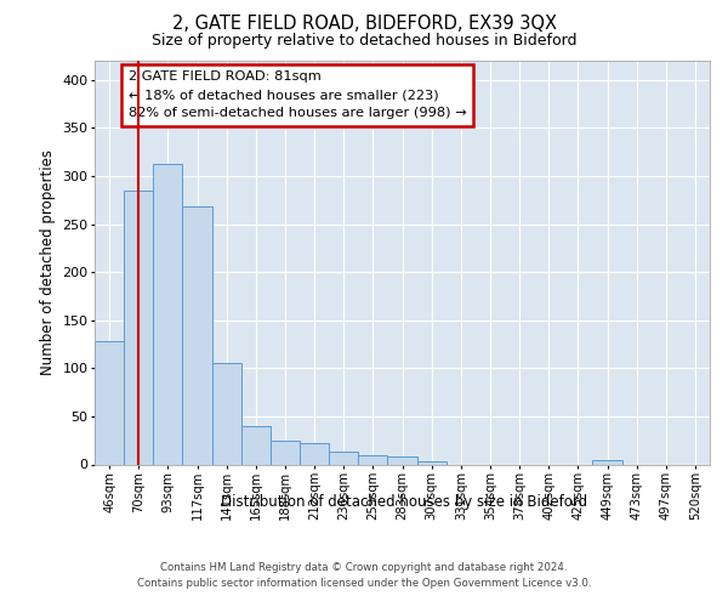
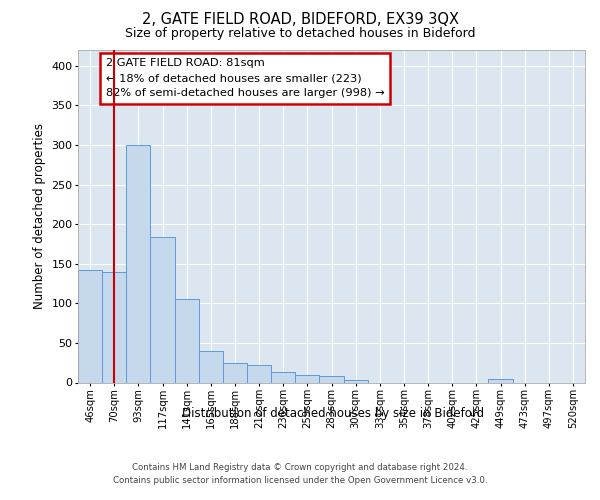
46sqm: 128 -> 142
70sqm: 285 -> 140
93sqm: 313 -> 300
117sqm: 268 -> 184
